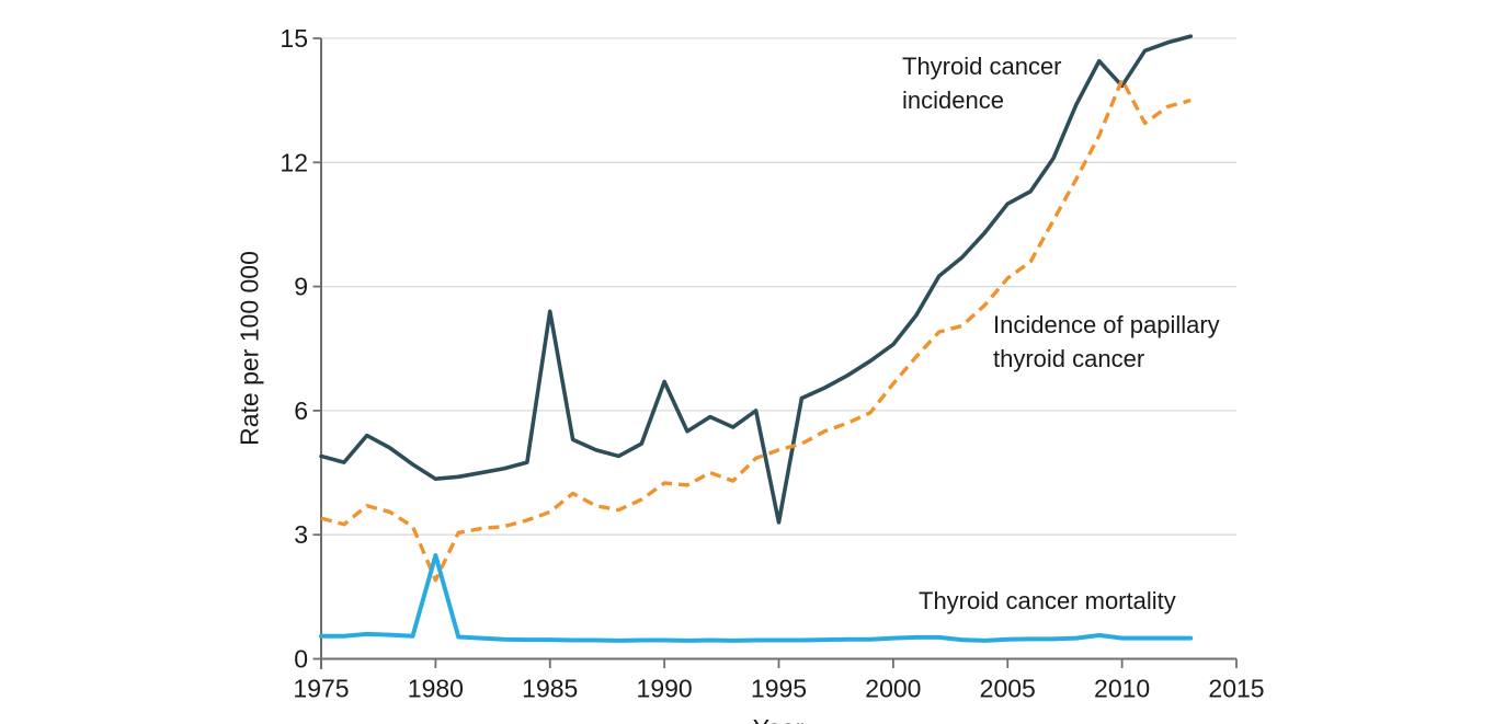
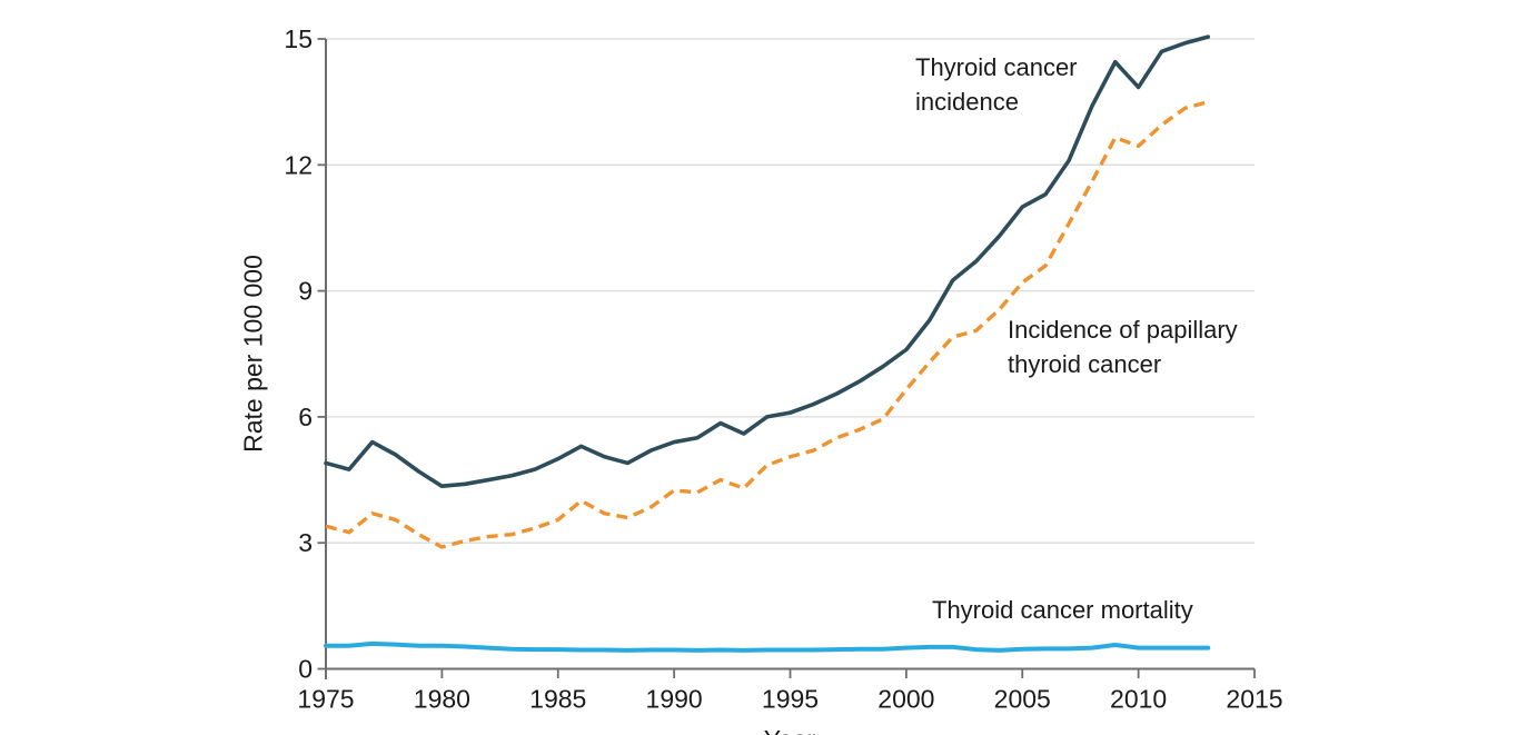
Incidence of papillary thyroid cancer/1980: 1.9 -> 2.9
Thyroid cancer mortality/1980: 2.5 -> 0.6
Thyroid cancer incidence/1985: 8.4 -> 5.0
Thyroid cancer incidence/1990: 6.7 -> 5.4
Thyroid cancer incidence/1995: 3.3 -> 6.1
Incidence of papillary thyroid cancer/2010: 14.0 -> 12.4
